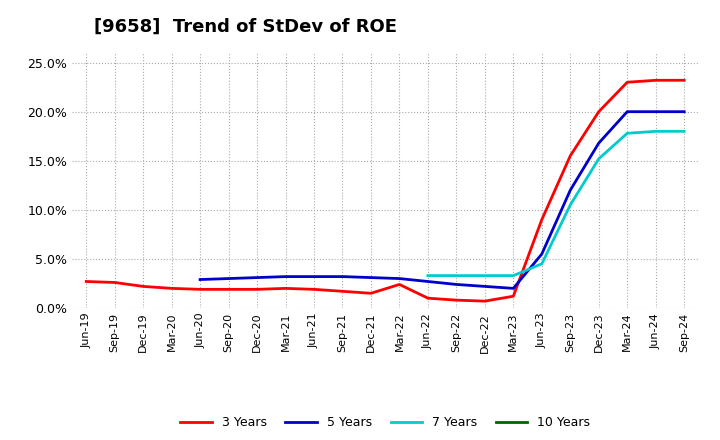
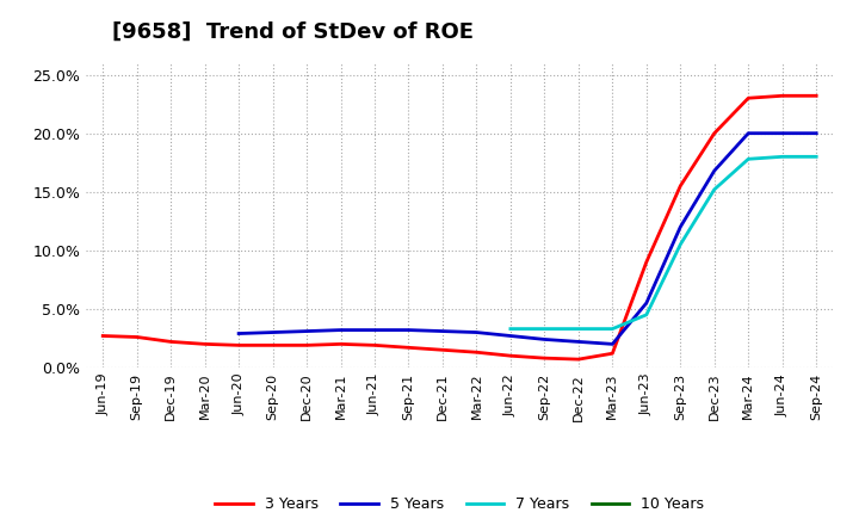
3 Years/Mar-22: 2.4% -> 1.3%
